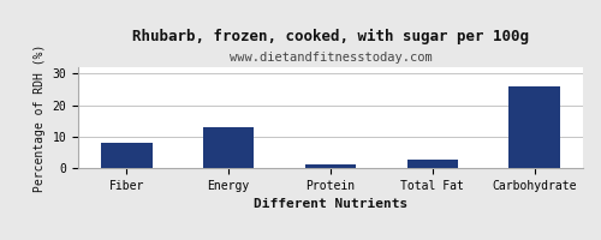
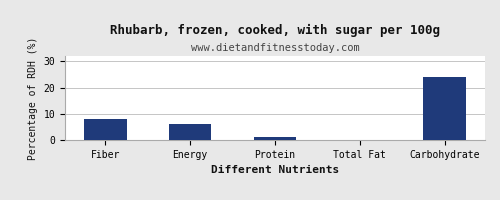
Energy: 13.0 -> 6.0
Total Fat: 2.5 -> 0.1
Carbohydrate: 26.0 -> 24.0
